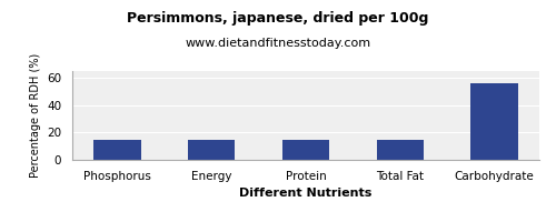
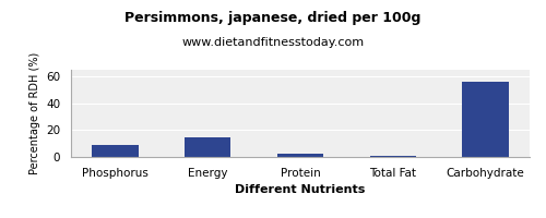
Phosphorus: 15 -> 9
Protein: 15 -> 2
Total Fat: 15 -> 1
